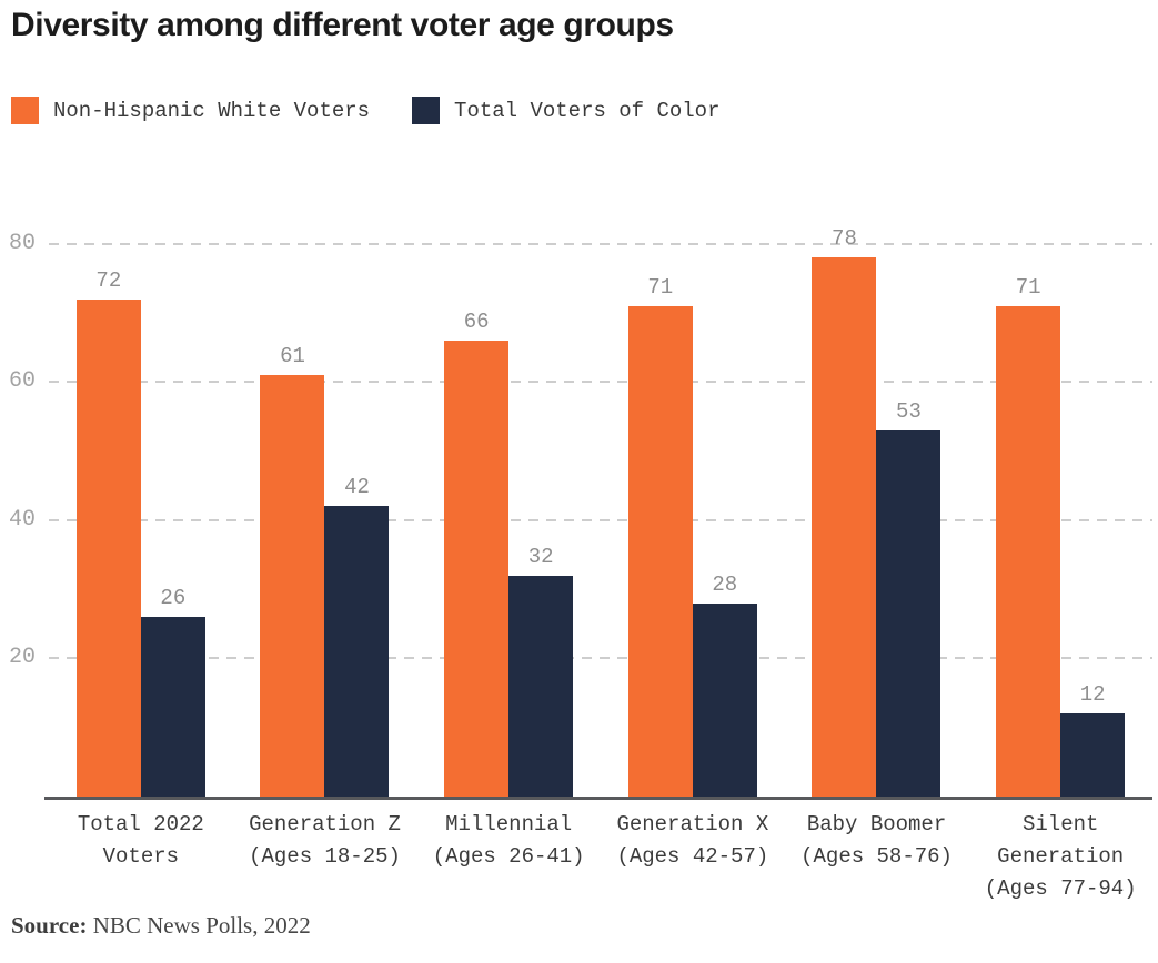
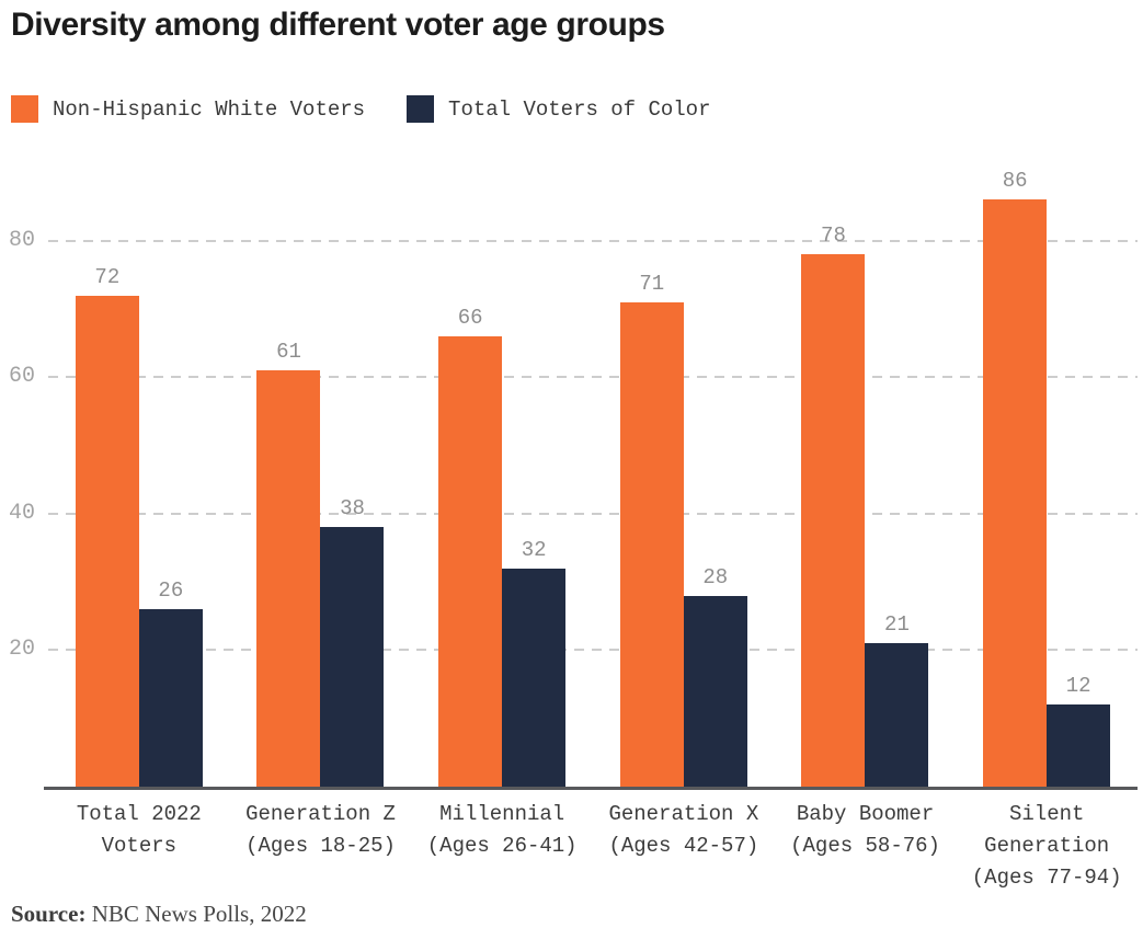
Total Voters of Color/Generation Z (Ages 18-25): 42 -> 38
Total Voters of Color/Baby Boomer (Ages 58-76): 53 -> 21
Non-Hispanic White Voters/Silent Generation (Ages 77-94): 71 -> 86
